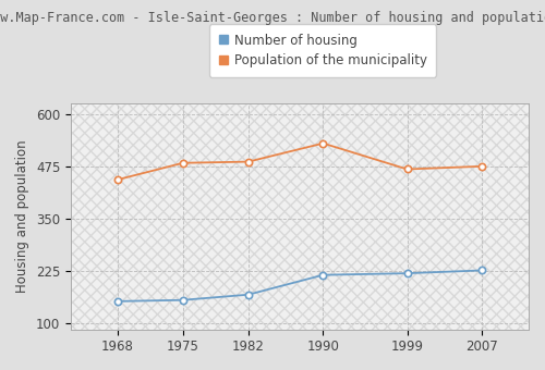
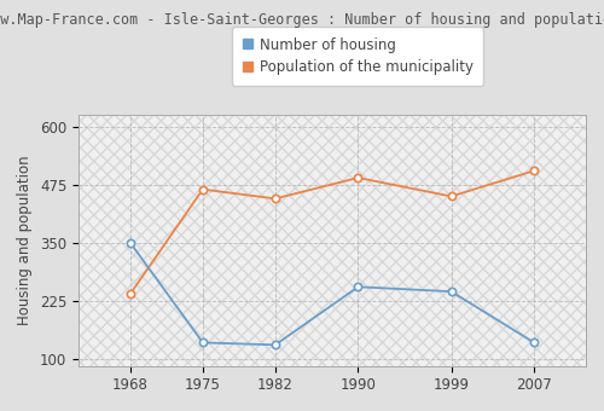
Number of housing/1968: 152 -> 350
Population of the municipality/1968: 443 -> 240
Number of housing/1975: 155 -> 135
Population of the municipality/1975: 483 -> 465
Number of housing/1982: 168 -> 130
Population of the municipality/1982: 486 -> 445
Number of housing/1990: 215 -> 255
Population of the municipality/1990: 530 -> 490
Number of housing/1999: 219 -> 245
Population of the municipality/1999: 468 -> 450
Number of housing/2007: 226 -> 135
Population of the municipality/2007: 475 -> 505
